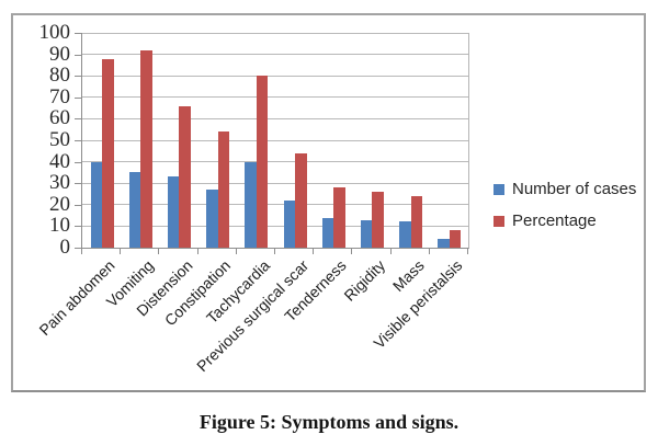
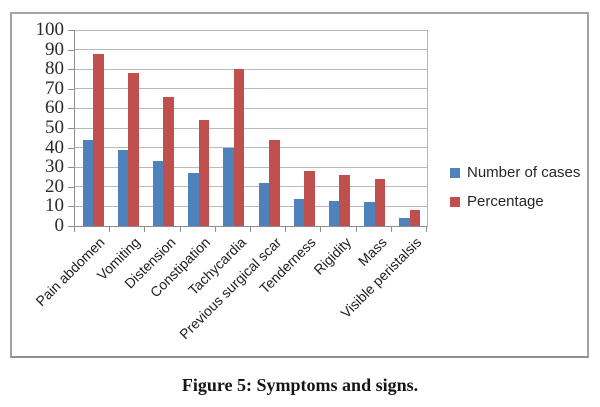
Number of cases/Pain abdomen: 40 -> 44
Number of cases/Vomiting: 35 -> 39
Percentage/Vomiting: 92 -> 78
